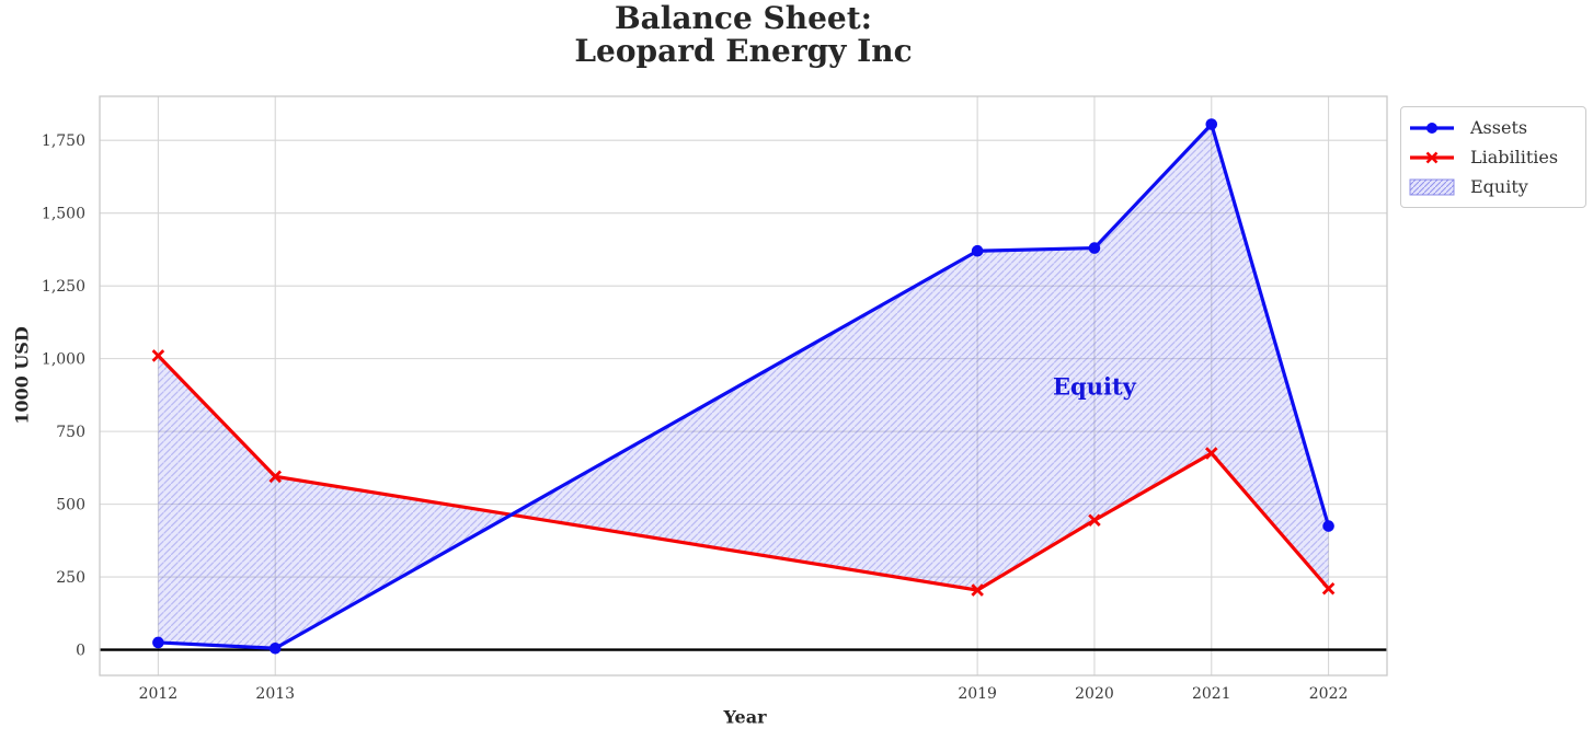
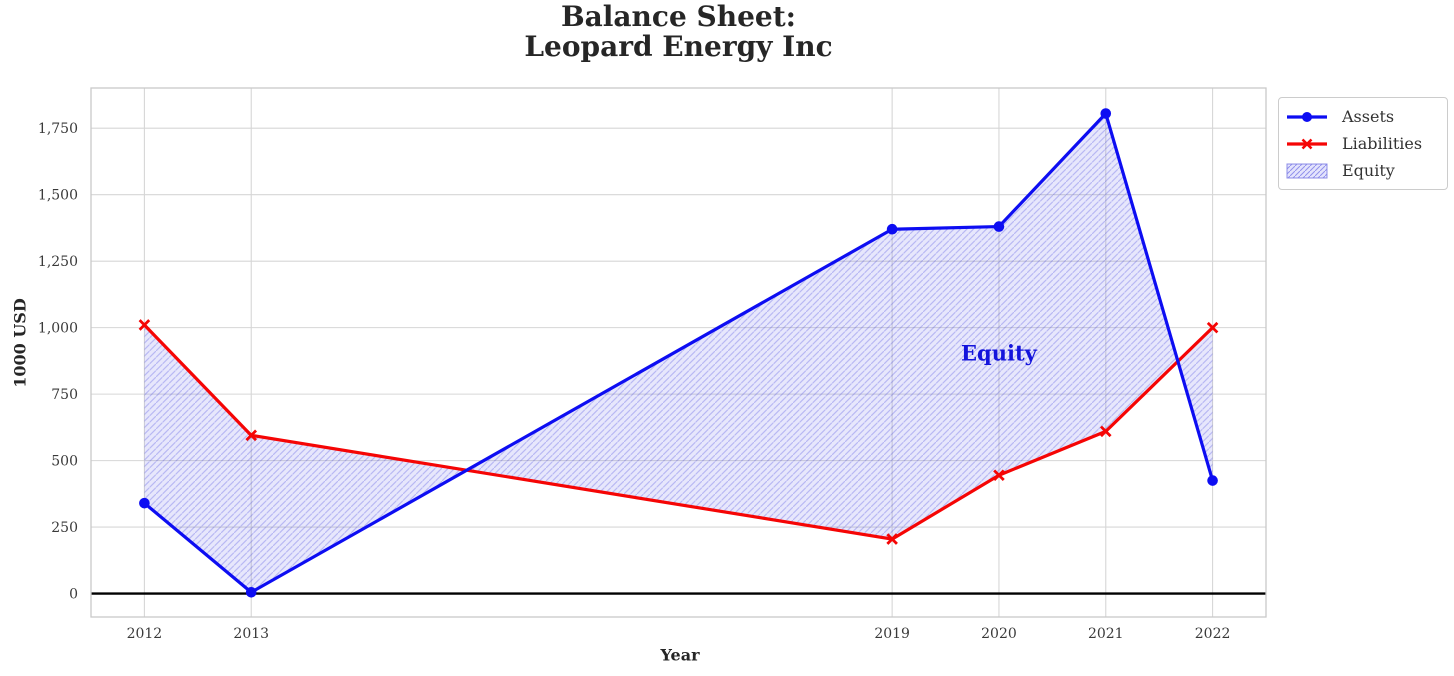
Assets/2012: 20 -> 340
Liabilities/2021: 680 -> 610
Liabilities/2022: 210 -> 1000
